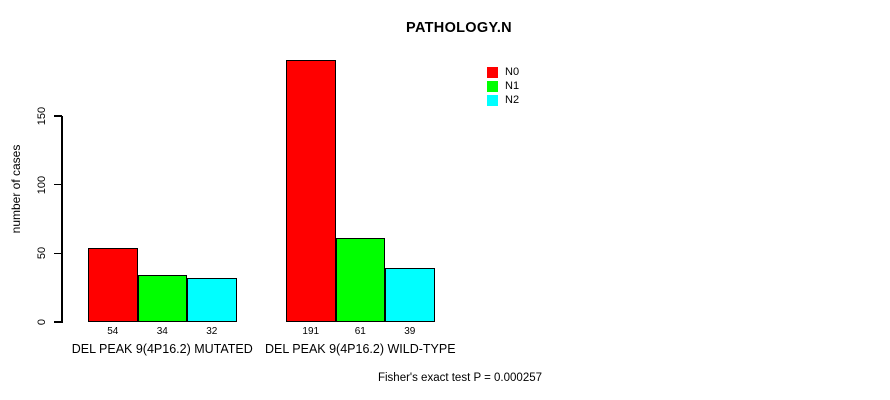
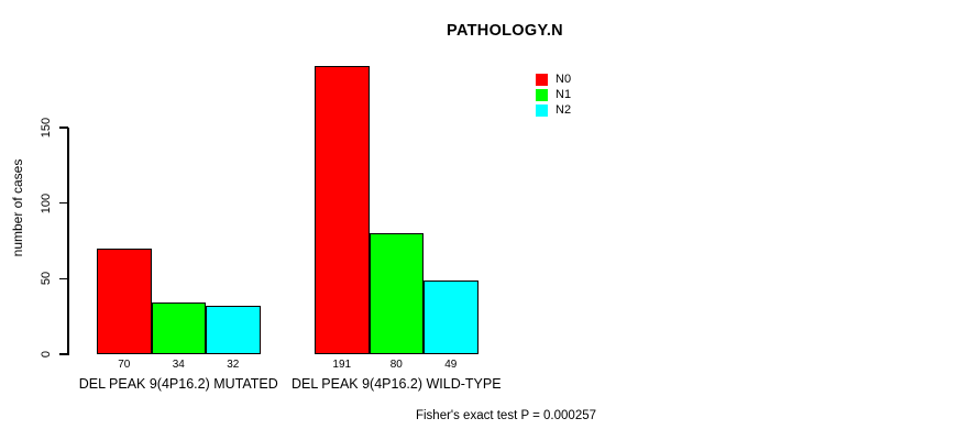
N0/DEL PEAK 9(4P16.2) MUTATED: 54 -> 70
N1/DEL PEAK 9(4P16.2) WILD-TYPE: 61 -> 80
N2/DEL PEAK 9(4P16.2) WILD-TYPE: 39 -> 49
